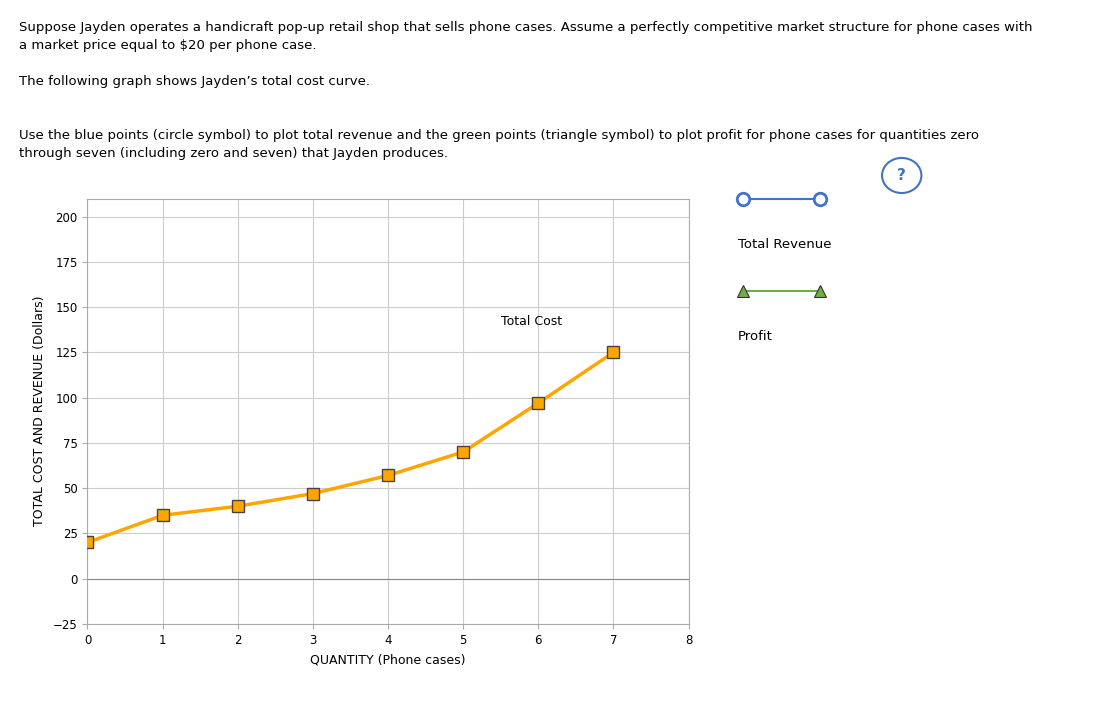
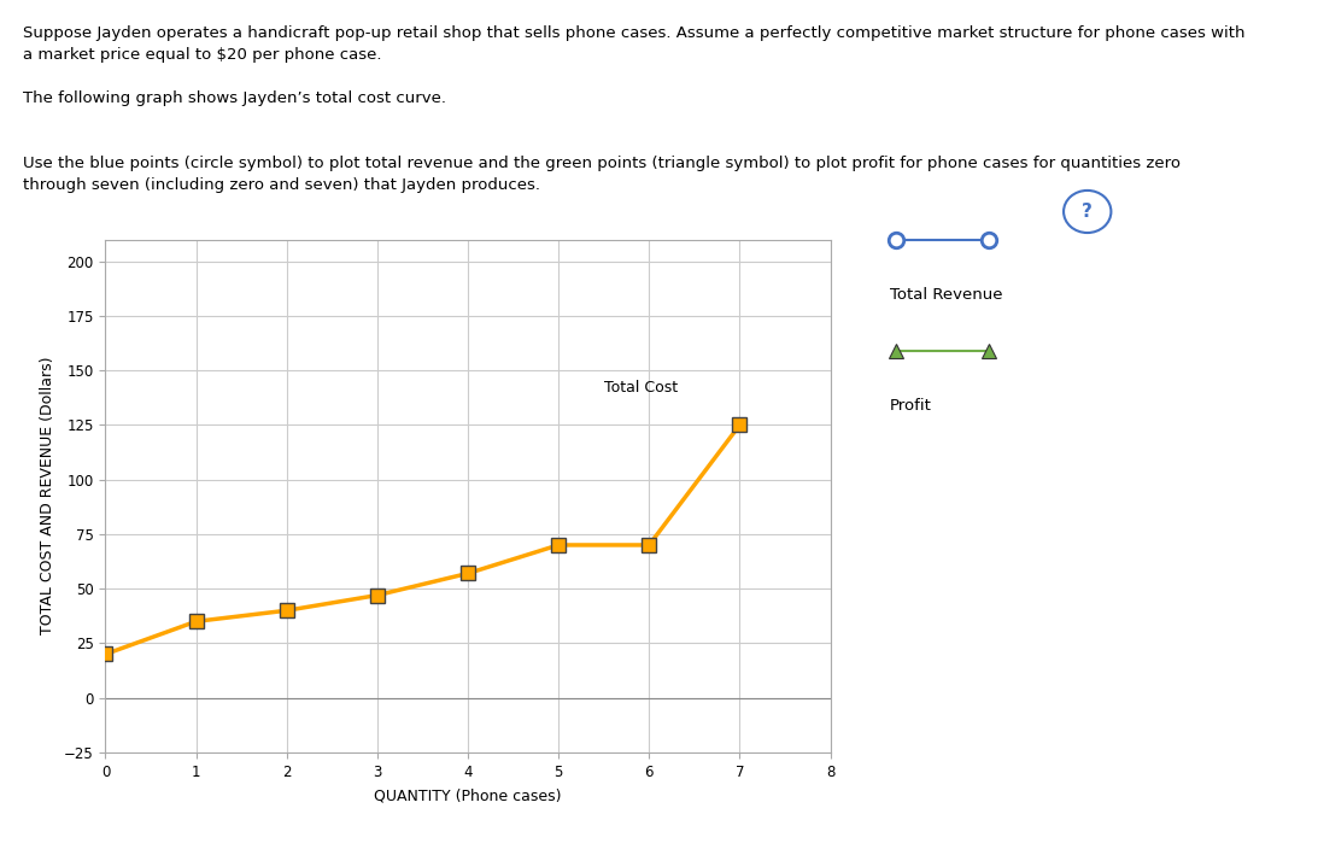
6: 97 -> 70
